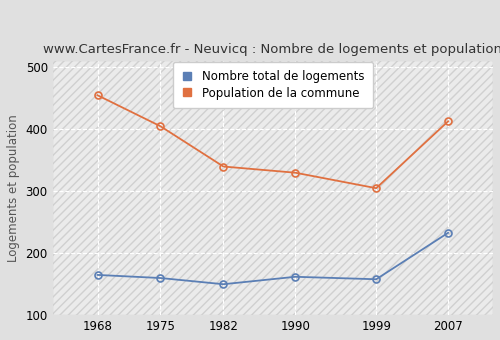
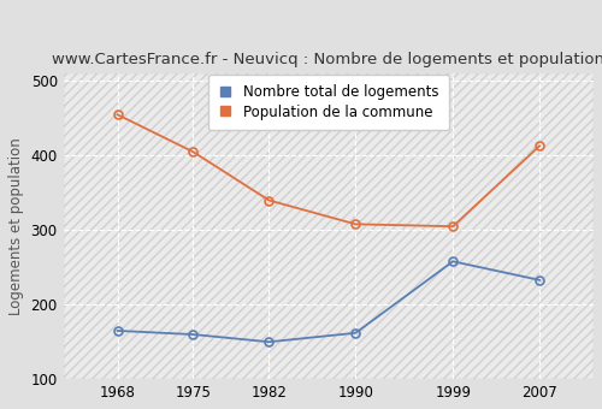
Population de la commune/1990: 330 -> 308
Nombre total de logements/1999: 158 -> 258
